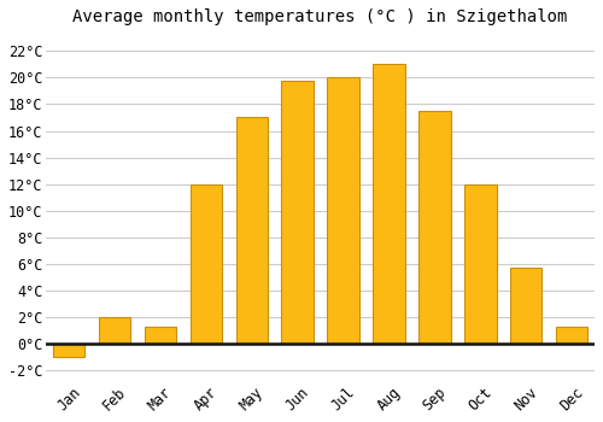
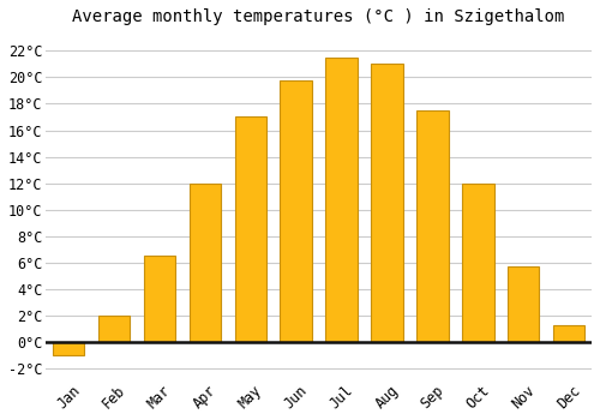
Mar: 1.3°C -> 6.5°C
Jul: 20.0°C -> 21.5°C
